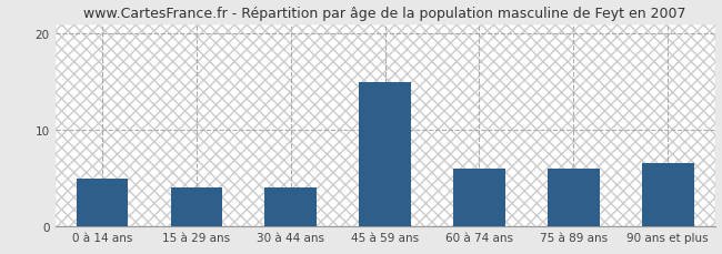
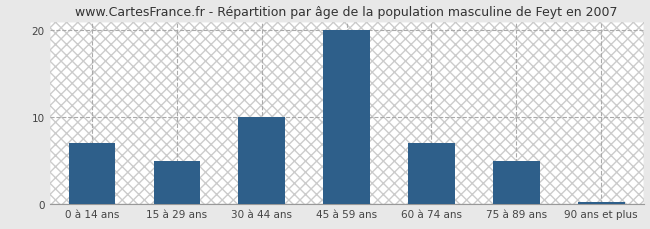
0 à 14 ans: 5.0 -> 7.0
15 à 29 ans: 4.0 -> 5.0
30 à 44 ans: 4.0 -> 10.0
45 à 59 ans: 15.0 -> 20.0
60 à 74 ans: 6.0 -> 7.0
75 à 89 ans: 6.0 -> 5.0
90 ans et plus: 6.6 -> 0.2
